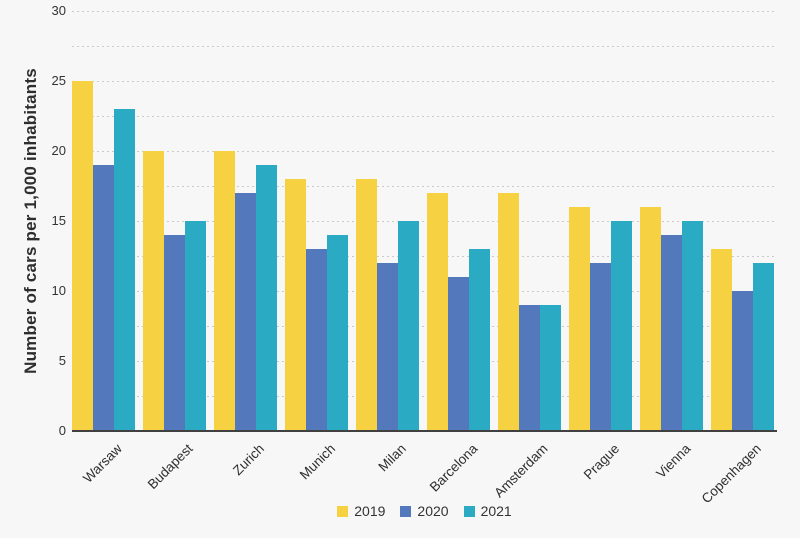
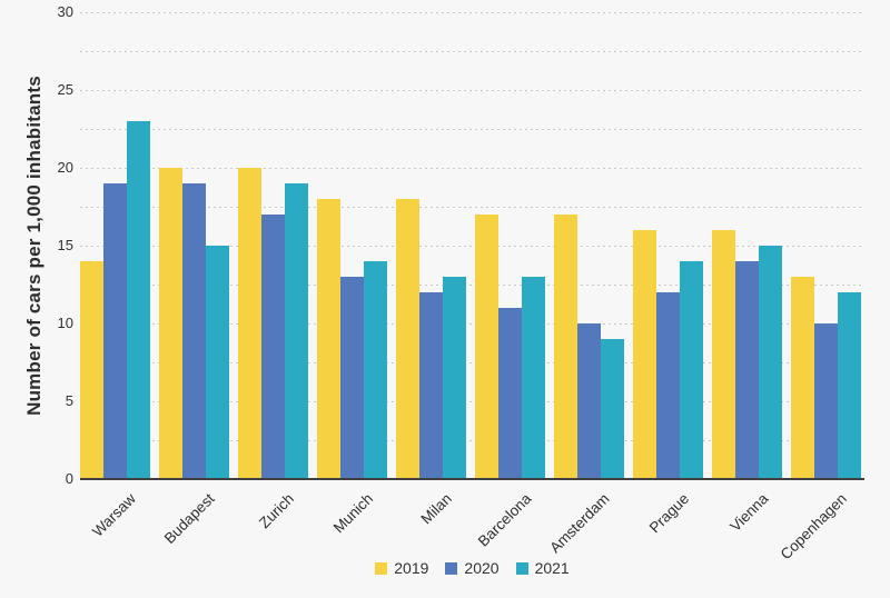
2019/Warsaw: 25 -> 14
2020/Budapest: 14 -> 19
2021/Milan: 15 -> 13
2020/Amsterdam: 9 -> 10
2021/Prague: 15 -> 14
